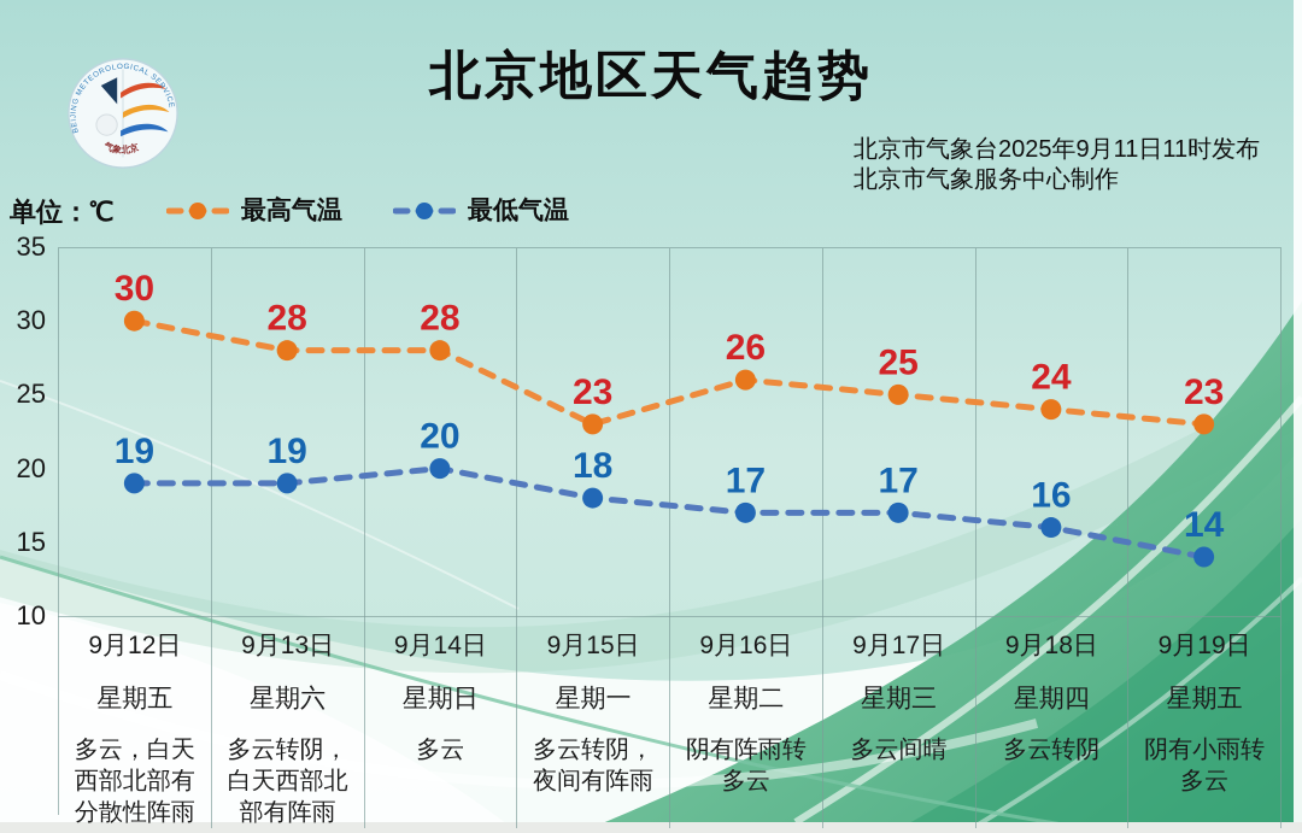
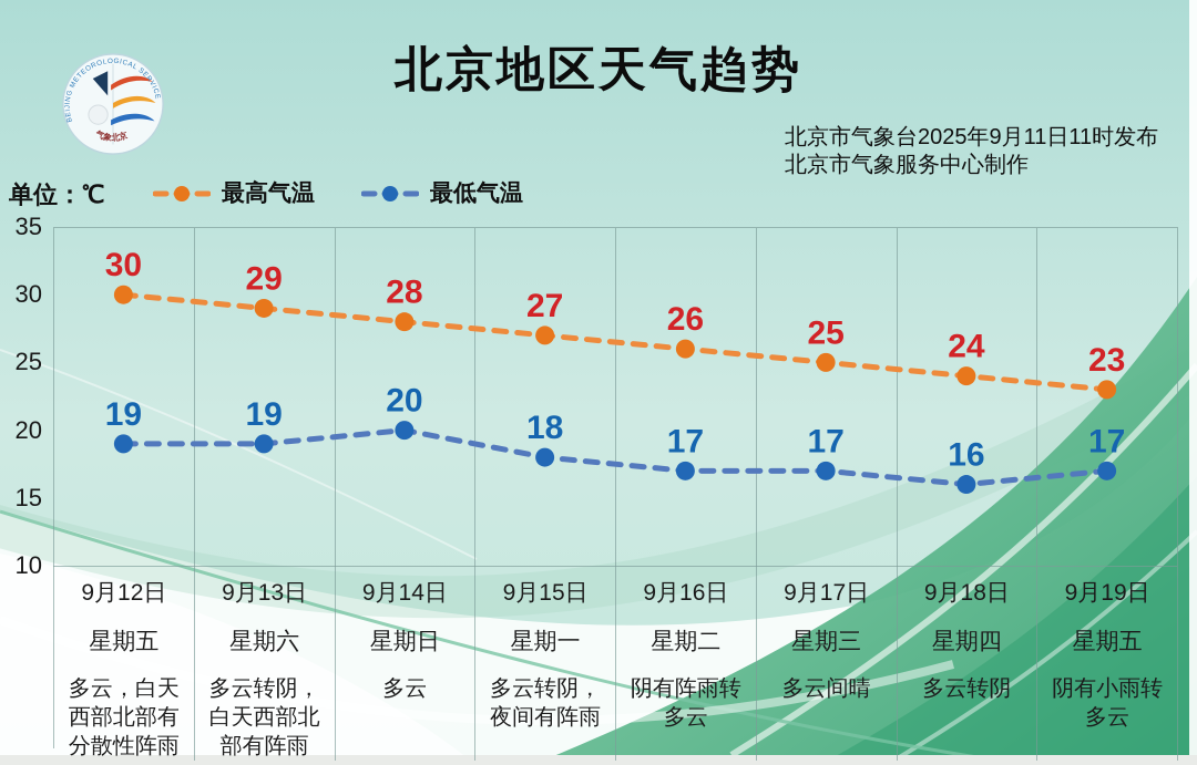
最高气温/9月13日: 28 -> 29
最高气温/9月15日: 23 -> 27
最低气温/9月19日: 14 -> 17
